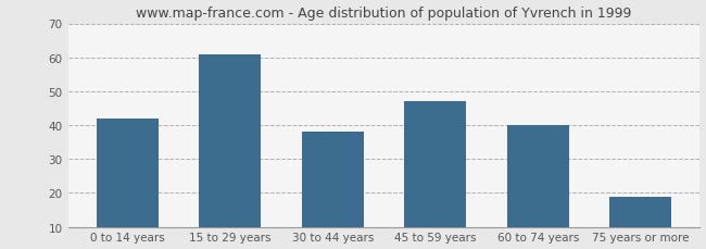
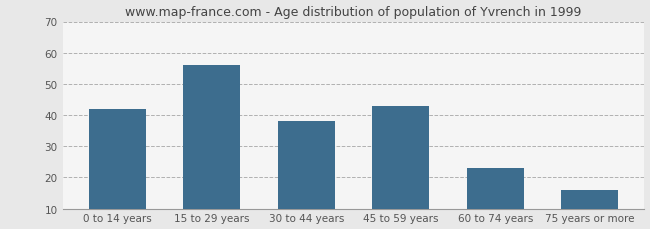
15 to 29 years: 61 -> 56
45 to 59 years: 47 -> 43
60 to 74 years: 40 -> 23
75 years or more: 19 -> 16
